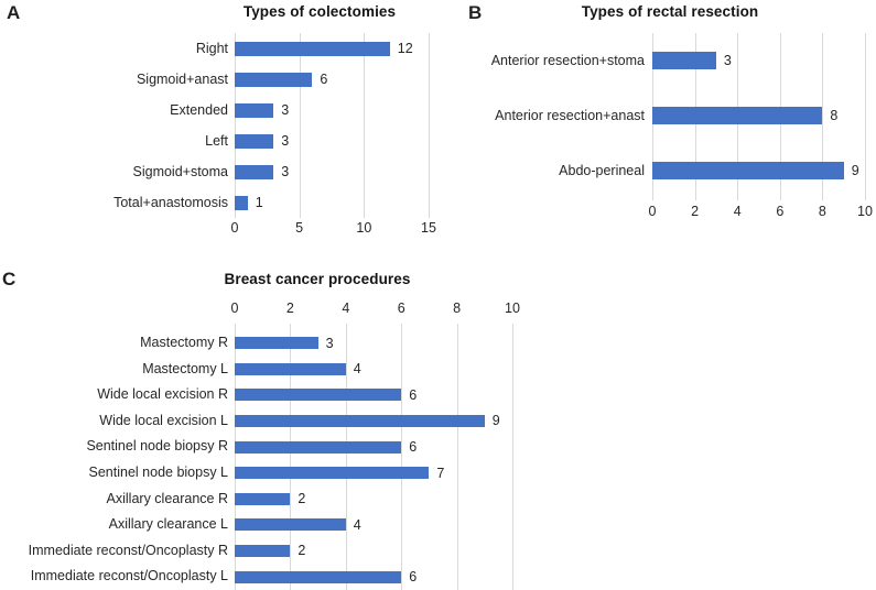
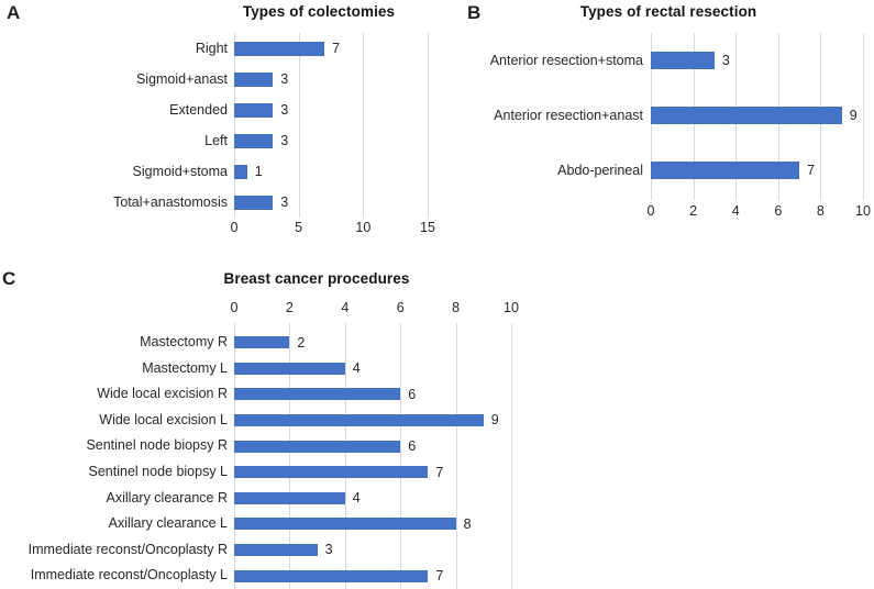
Types of colectomies/Right: 12 -> 7
Types of colectomies/Sigmoid+anast: 6 -> 3
Types of colectomies/Sigmoid+stoma: 3 -> 1
Types of colectomies/Total+anastomosis: 1 -> 3
Types of rectal resection/Anterior resection+anast: 8 -> 9
Types of rectal resection/Abdo-perineal: 9 -> 7
Breast cancer procedures/Mastectomy R: 3 -> 2
Breast cancer procedures/Axillary clearance R: 2 -> 4
Breast cancer procedures/Axillary clearance L: 4 -> 8
Breast cancer procedures/Immediate reconst/Oncoplasty R: 2 -> 3
Breast cancer procedures/Immediate reconst/Oncoplasty L: 6 -> 7
